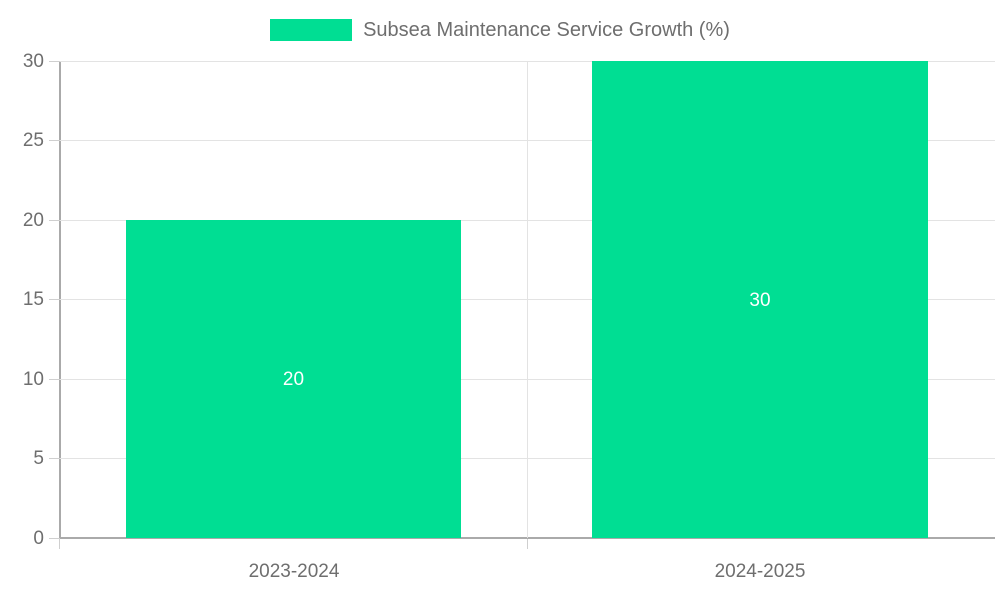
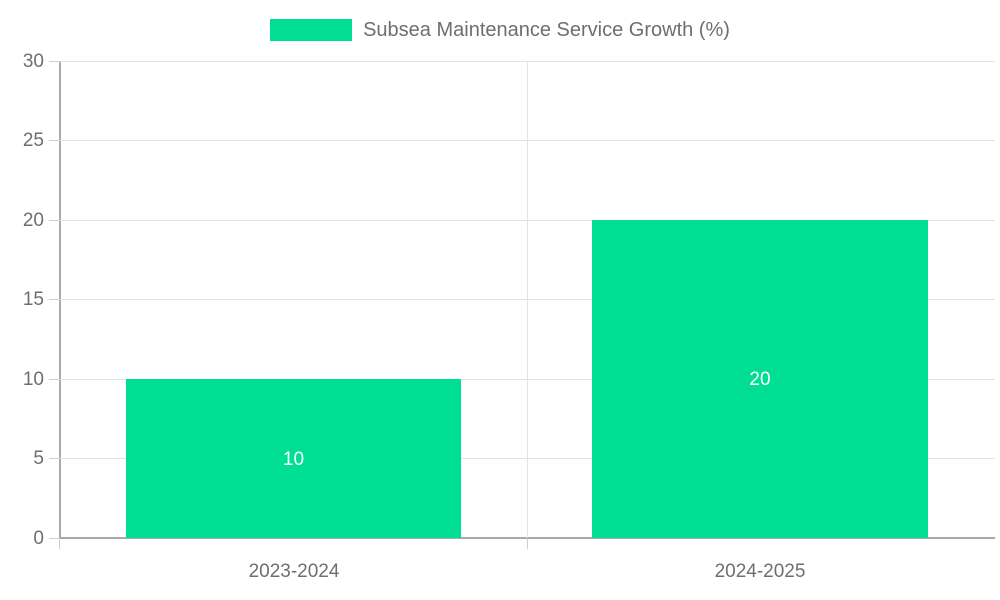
2023-2024: 20 -> 10
2024-2025: 30 -> 20
